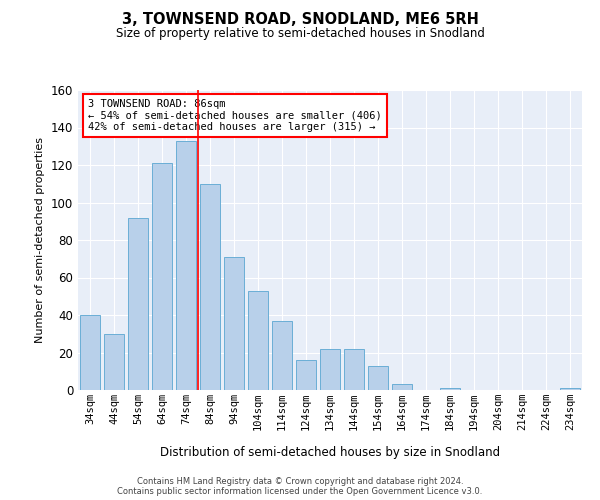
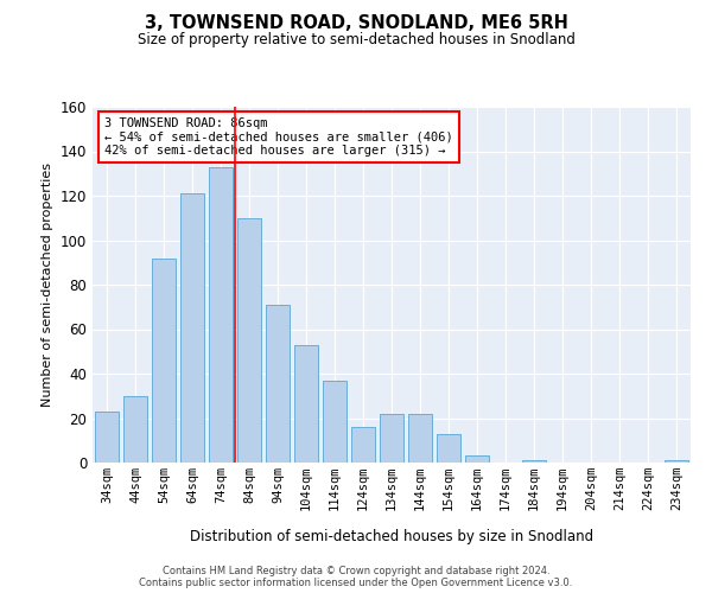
34sqm: 40 -> 23
